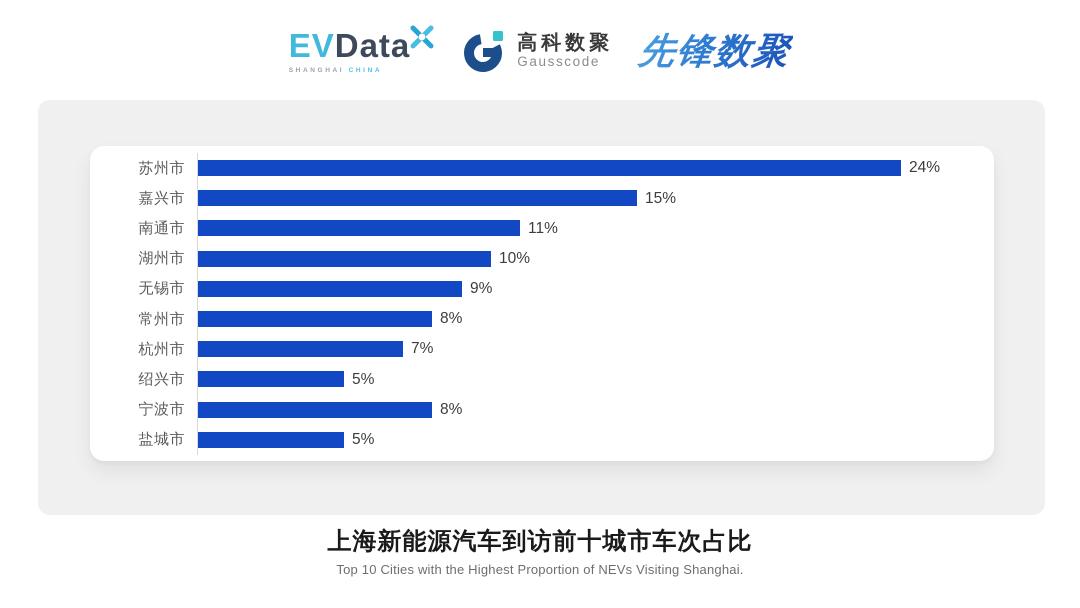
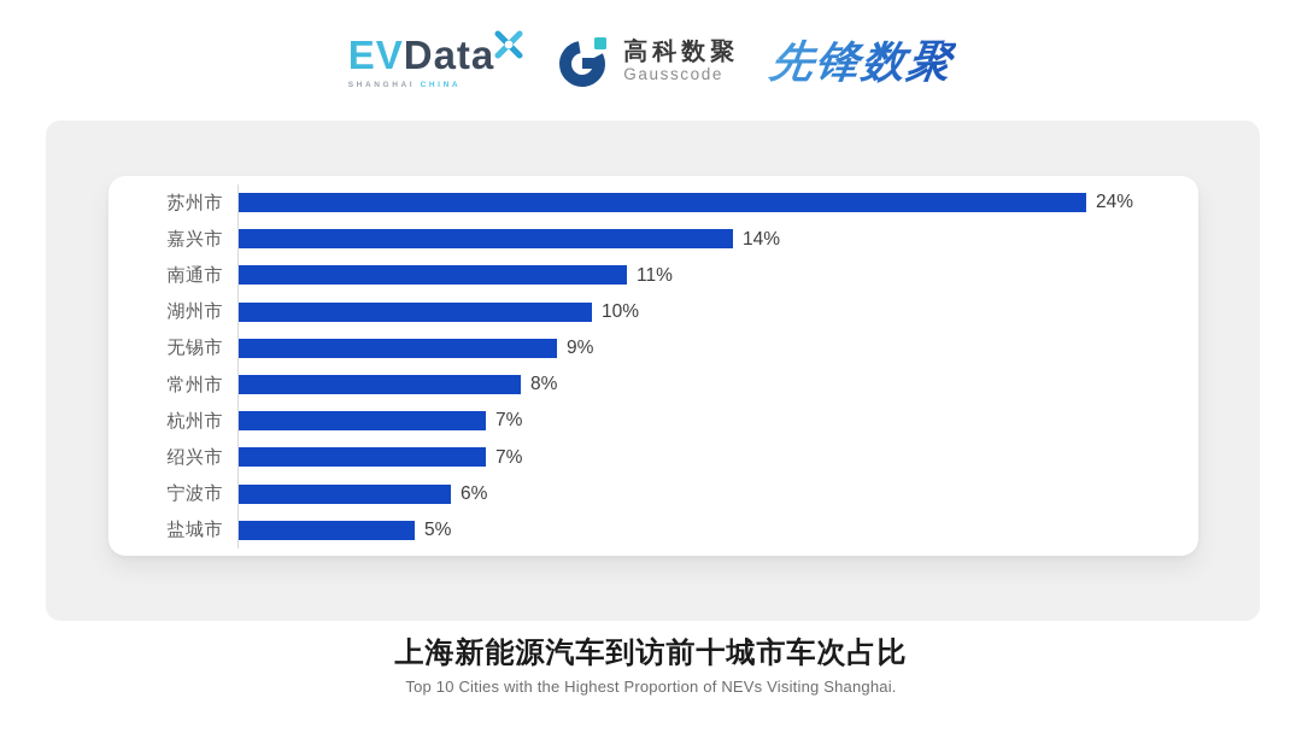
嘉兴市: 15% -> 14%
绍兴市: 5% -> 7%
宁波市: 8% -> 6%
